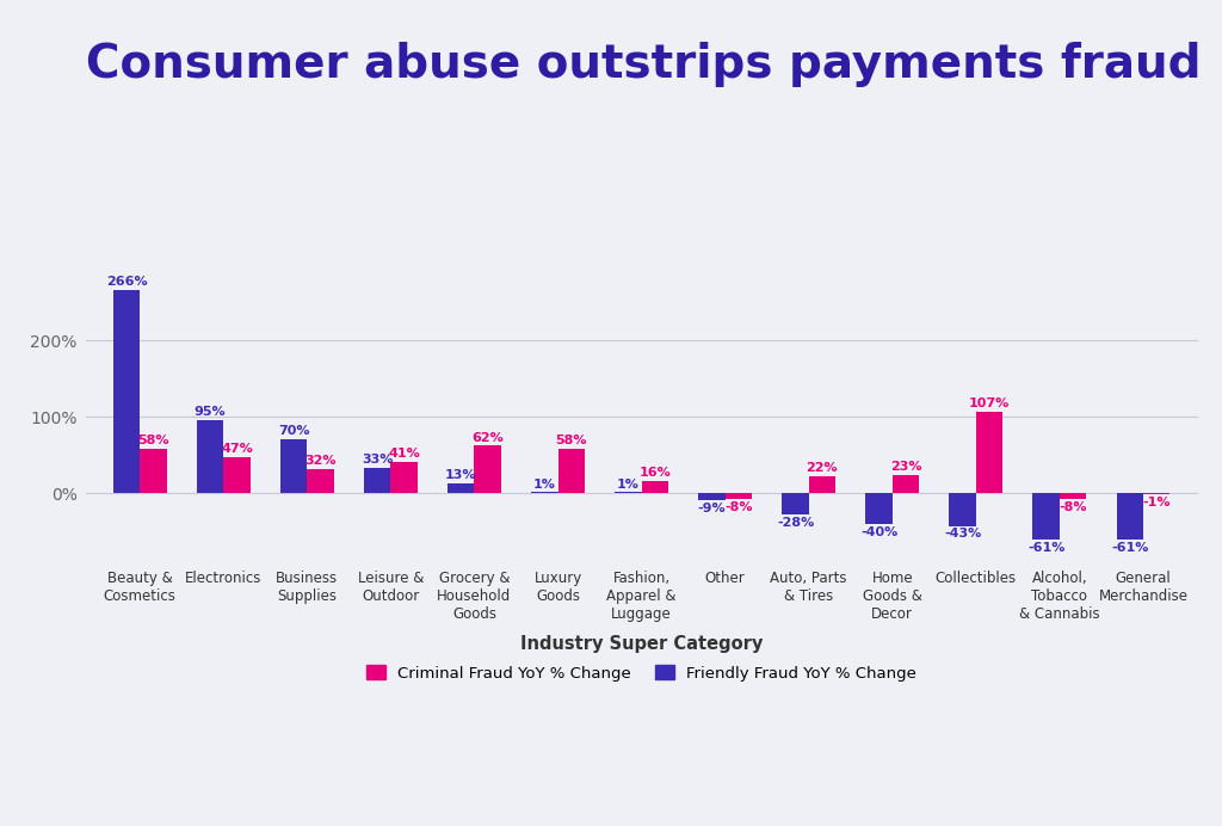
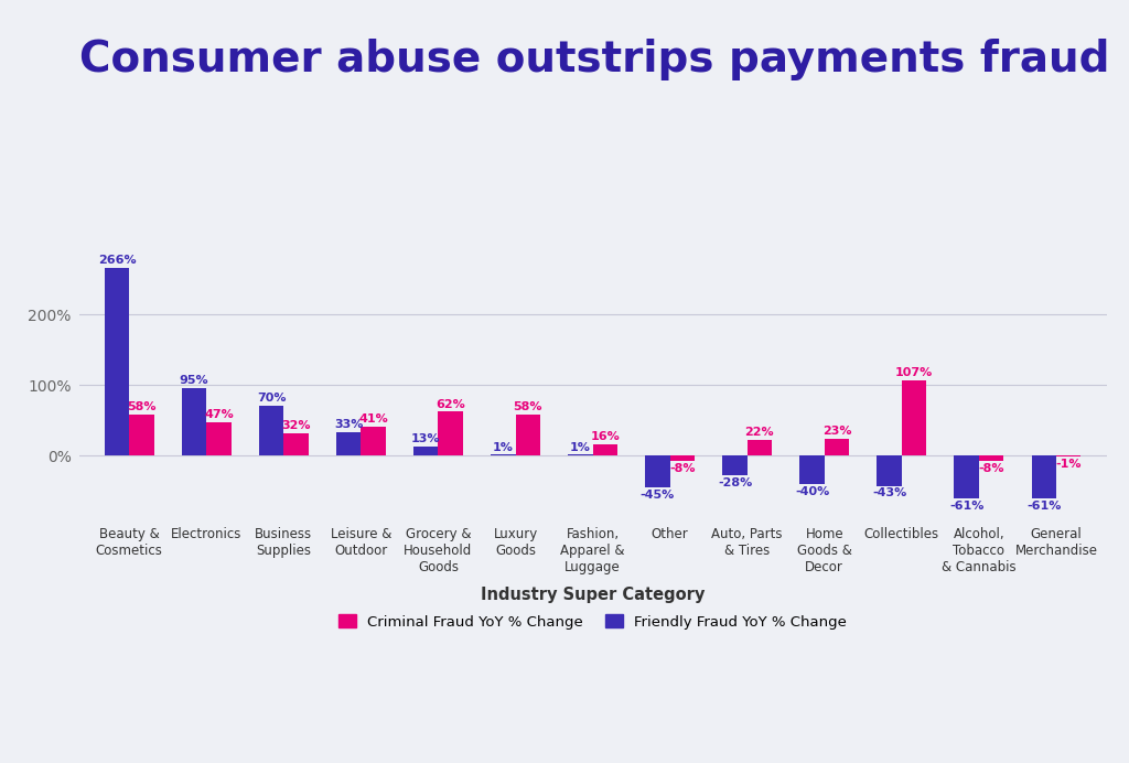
Friendly Fraud YoY % Change/Other: -9% -> -45%
